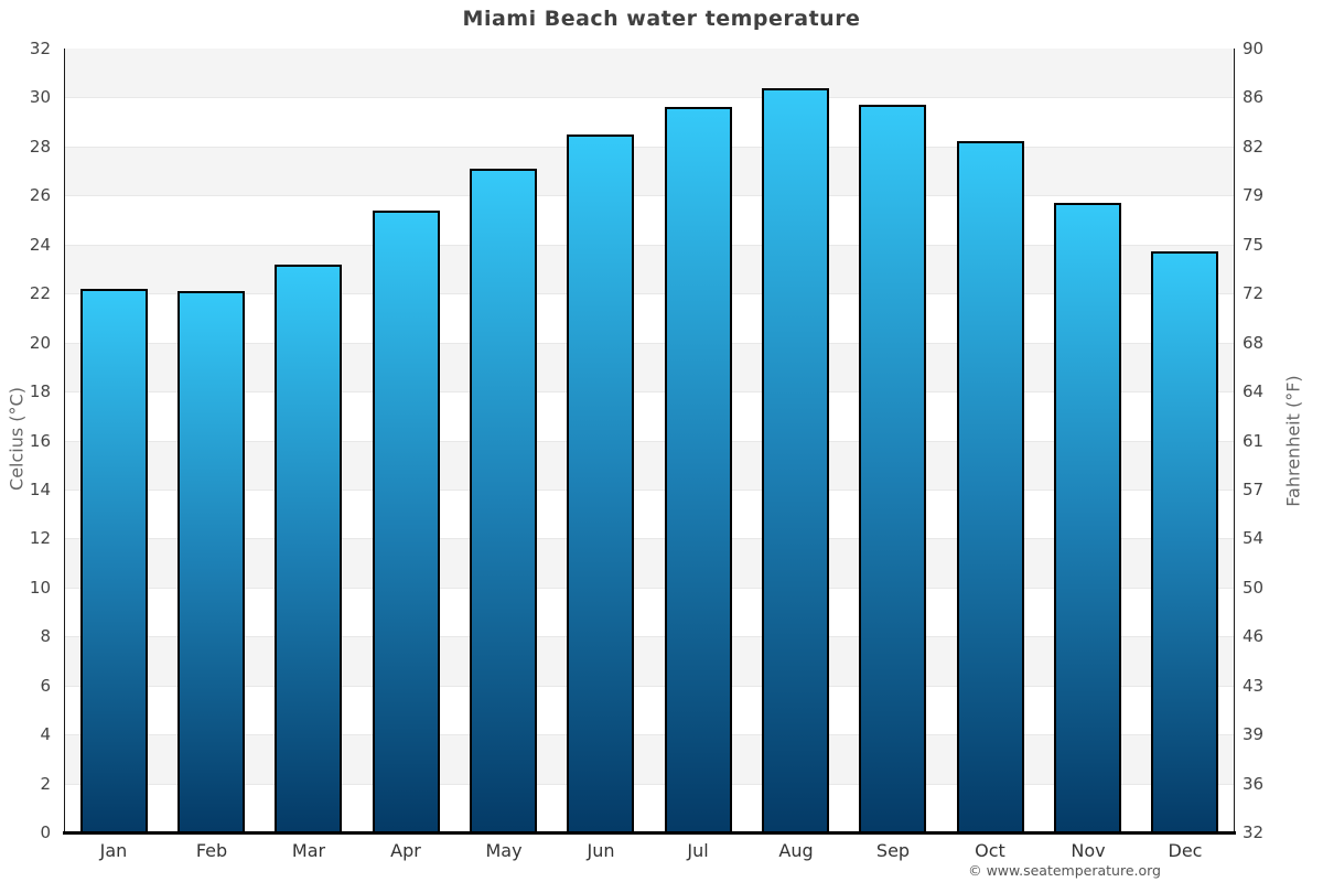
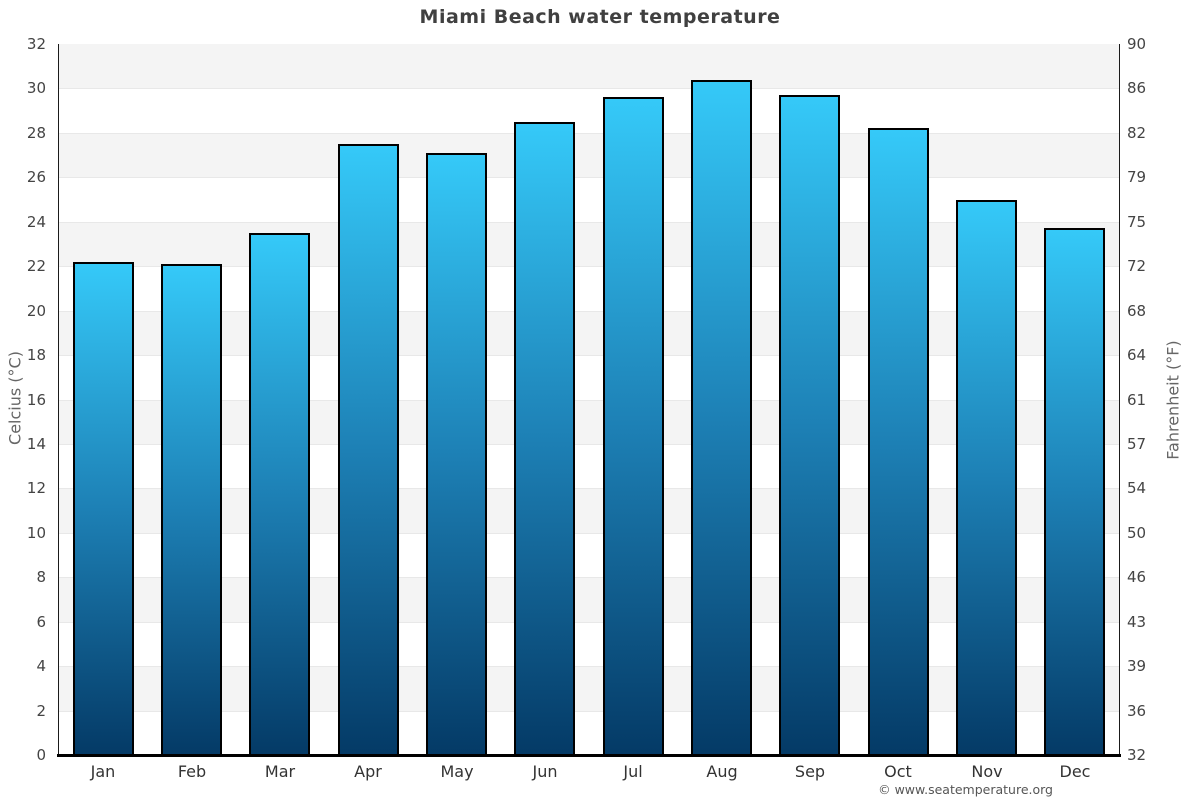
Mar: 23.2 -> 23.5
Apr: 25.4 -> 27.5
Nov: 25.7 -> 25.0
